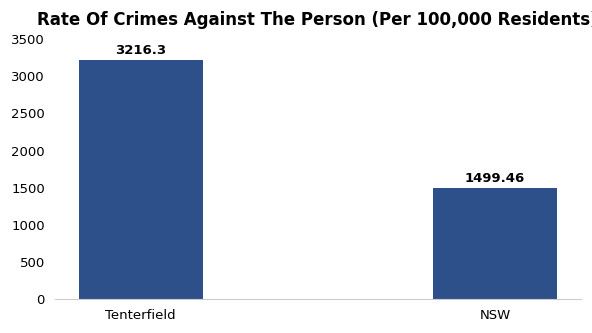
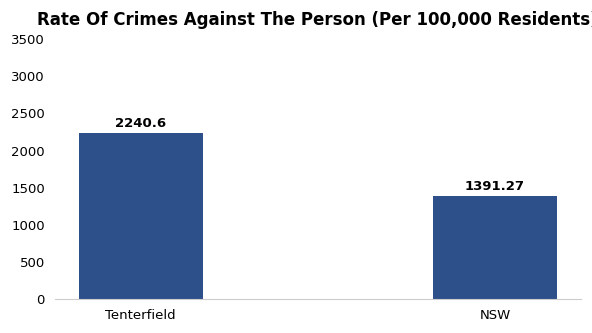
Tenterfield: 3216.3 -> 2240.6
NSW: 1499.46 -> 1391.27
